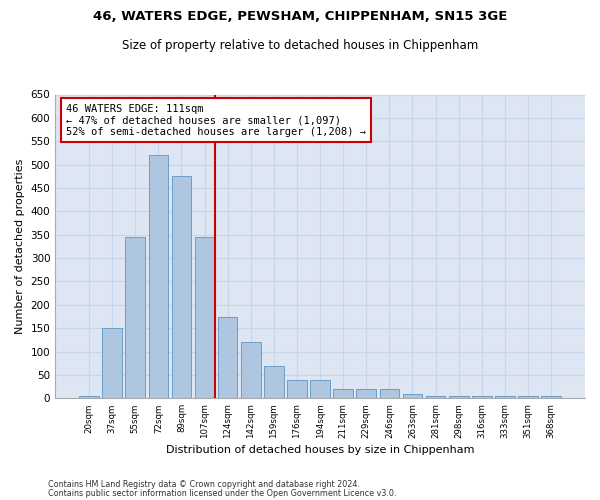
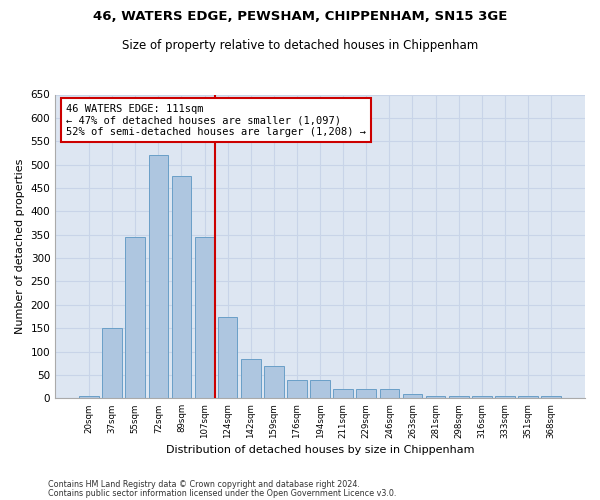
142sqm: 120 -> 85
